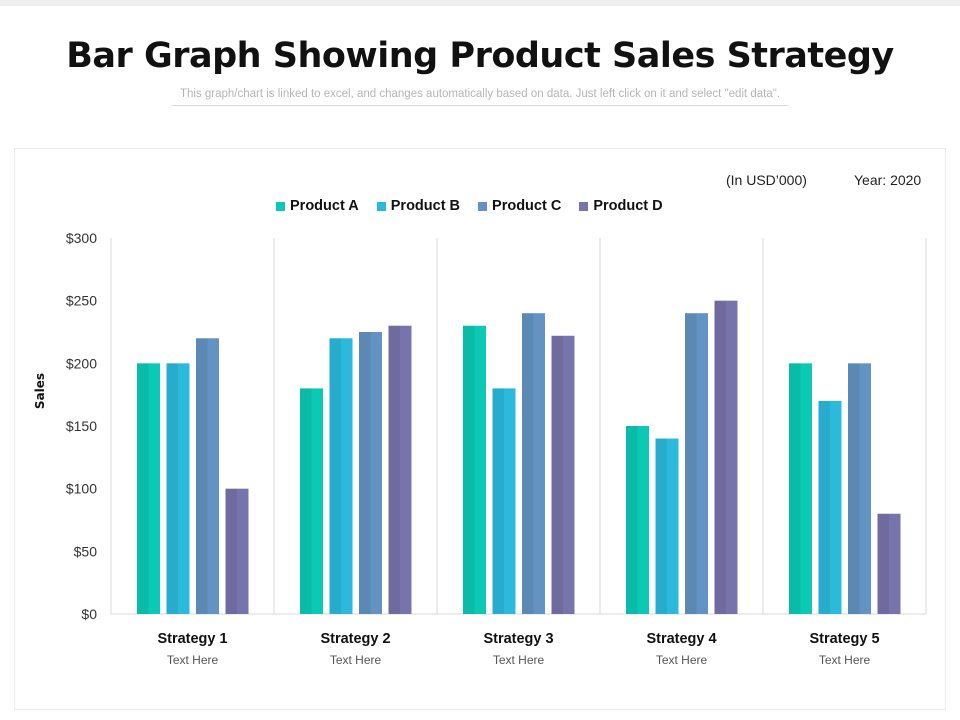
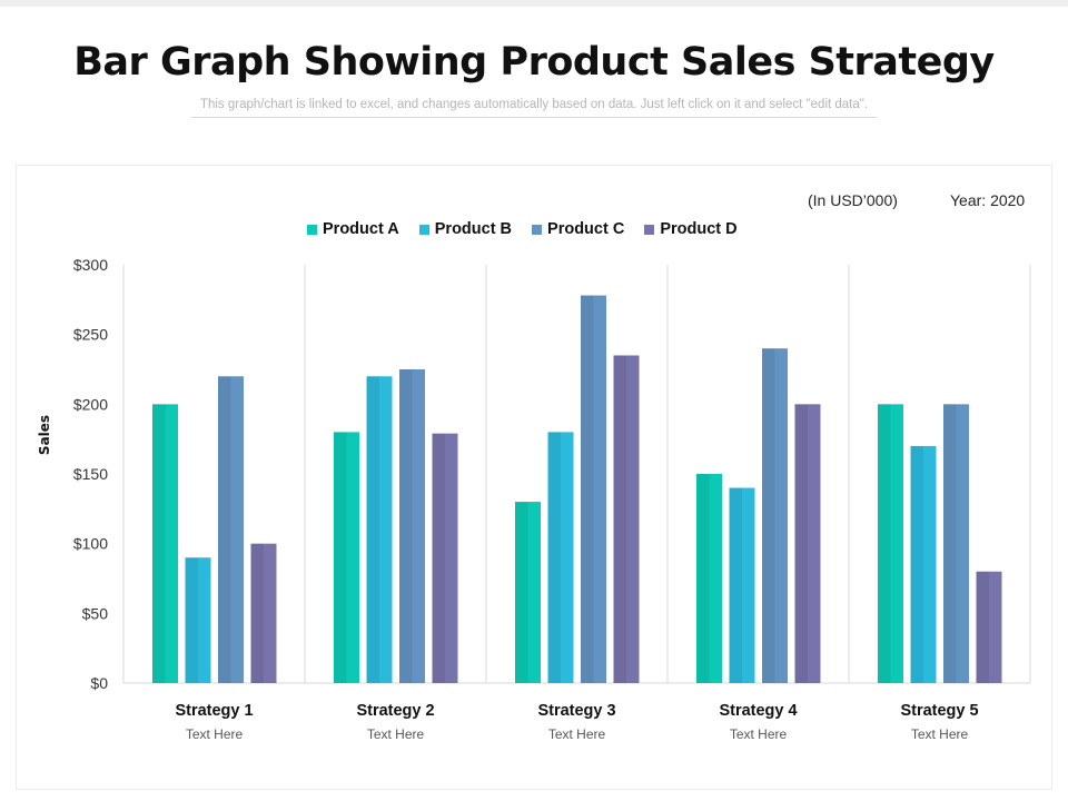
Product B/Strategy 1: $200 -> $90
Product D/Strategy 2: $230 -> $179
Product A/Strategy 3: $230 -> $130
Product C/Strategy 3: $240 -> $278
Product D/Strategy 3: $222 -> $235
Product D/Strategy 4: $250 -> $200
